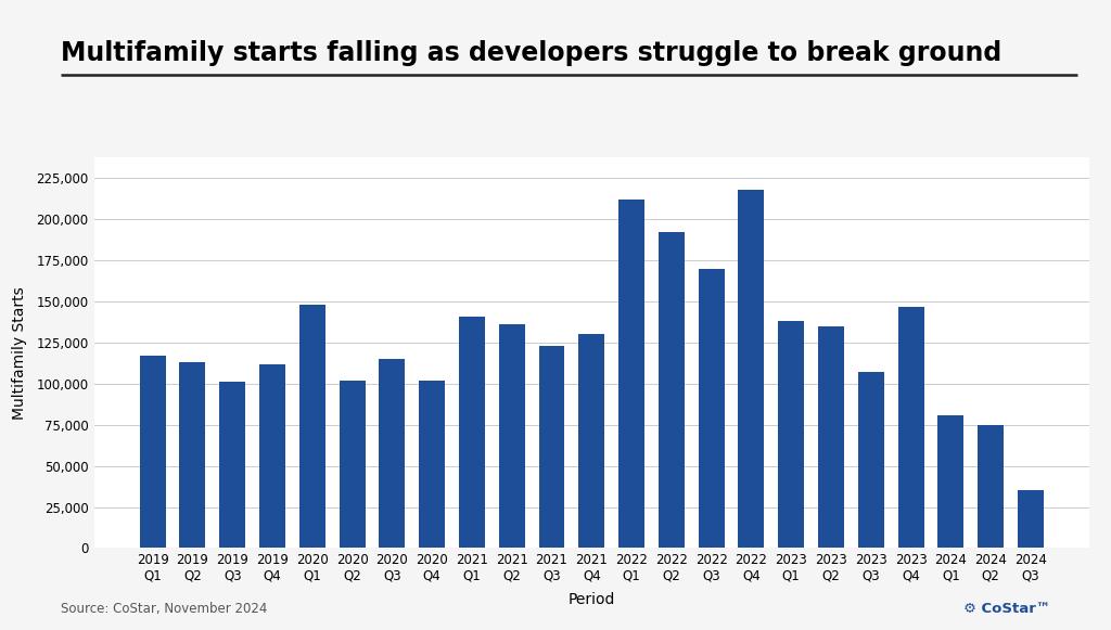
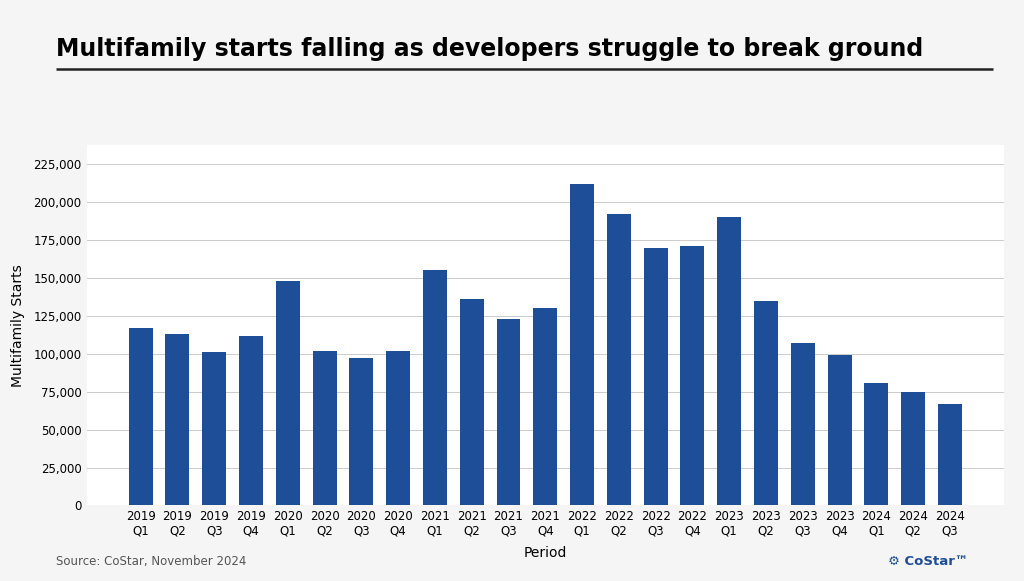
2020 Q3: 115,000 -> 97,000
2021 Q1: 141,000 -> 155,000
2022 Q4: 218,000 -> 171,000
2023 Q1: 138,000 -> 190,000
2023 Q4: 147,000 -> 99,000
2024 Q3: 35,000 -> 67,000
